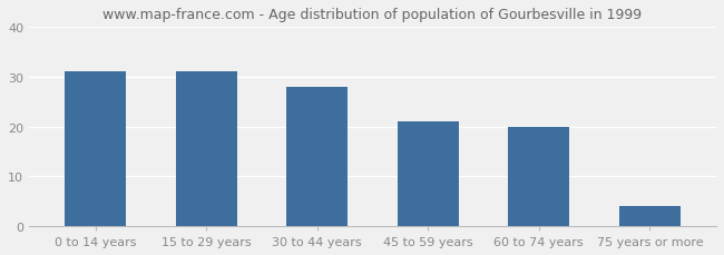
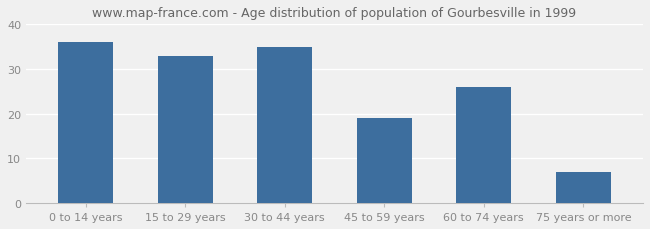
0 to 14 years: 31 -> 36
15 to 29 years: 31 -> 33
30 to 44 years: 28 -> 35
45 to 59 years: 21 -> 19
60 to 74 years: 20 -> 26
75 years or more: 4 -> 7
